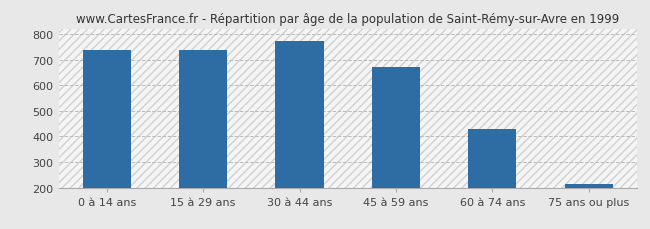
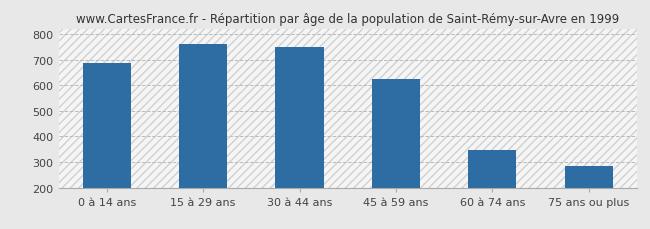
0 à 14 ans: 737 -> 685
15 à 29 ans: 737 -> 760
30 à 44 ans: 771 -> 750
45 à 59 ans: 670 -> 625
60 à 74 ans: 428 -> 345
75 ans ou plus: 215 -> 285
